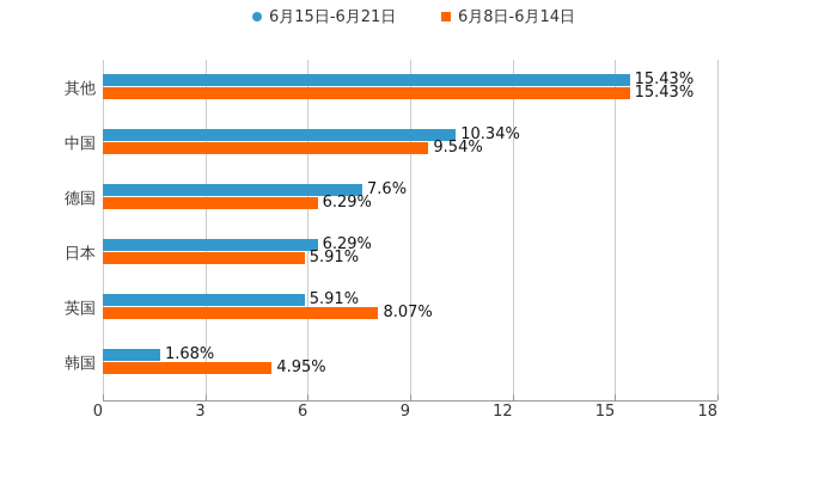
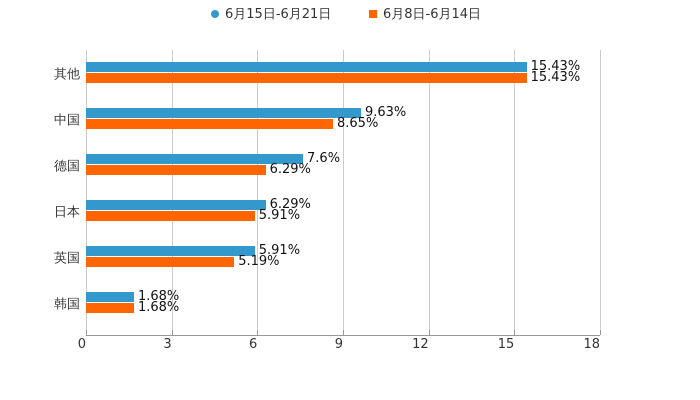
6月15日-6月21日/中国: 10.34% -> 9.63%
6月8日-6月14日/中国: 9.54% -> 8.65%
6月8日-6月14日/英国: 8.07% -> 5.19%
6月8日-6月14日/韩国: 4.95% -> 1.68%
